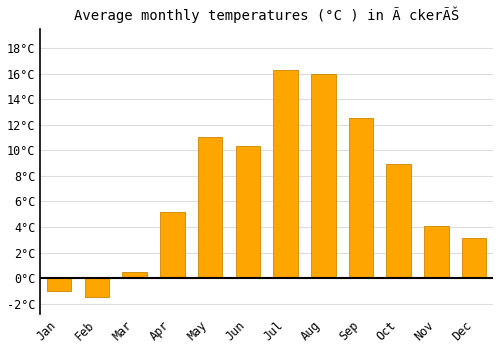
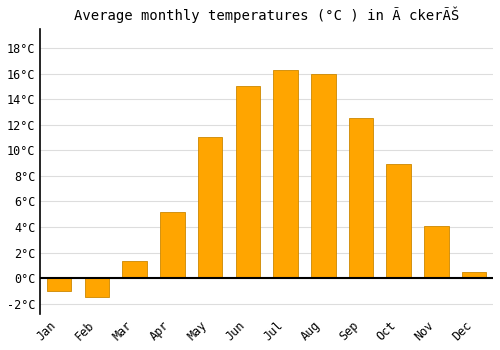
Mar: 0.5°C -> 1.3°C
Jun: 10.3°C -> 15.0°C
Dec: 3.1°C -> 0.5°C
